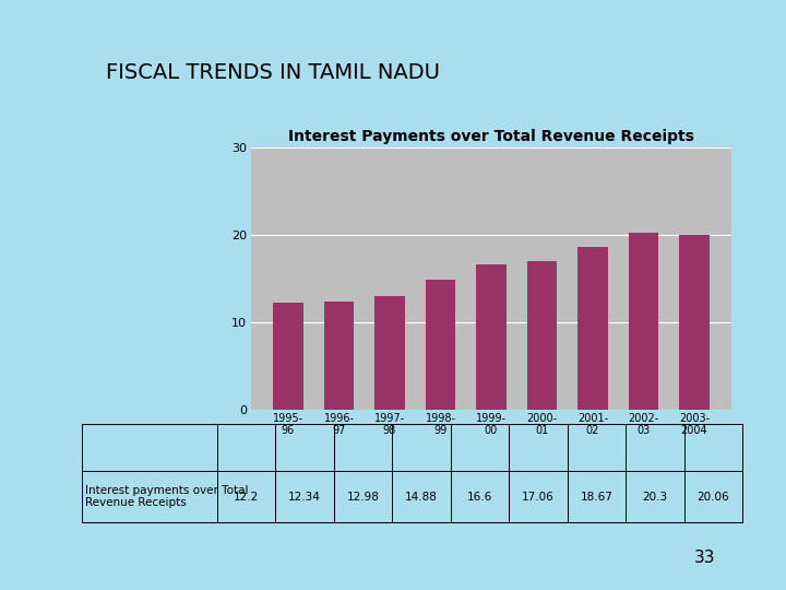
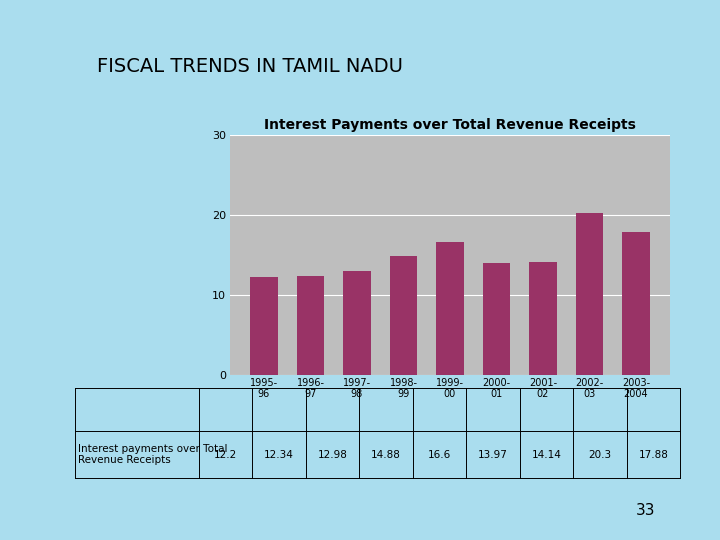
2000- 01: 17.06 -> 13.97
2001- 02: 18.67 -> 14.14
2003- 2004: 20.06 -> 17.88
